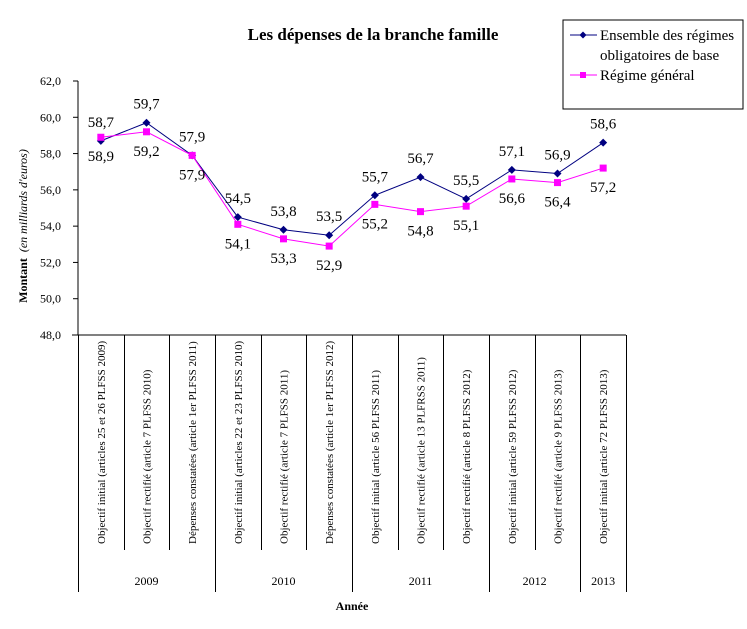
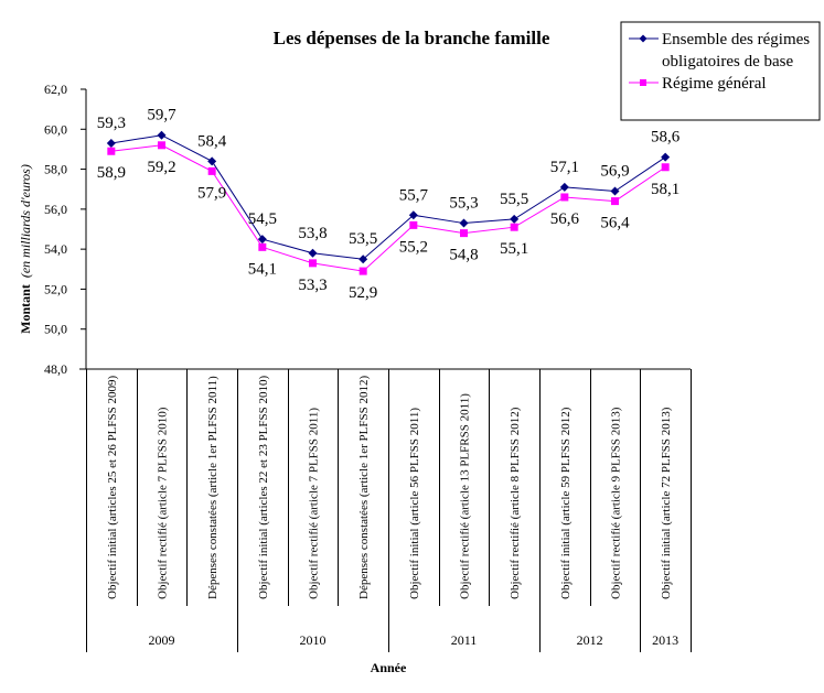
Ensemble des régimes obligatoires de base/Objectif initial (articles 25 et 26 PLFSS 2009): 58,7 -> 59,3
Ensemble des régimes obligatoires de base/Dépenses constatées (article 1er PLFSS 2011): 57,9 -> 58,4
Ensemble des régimes obligatoires de base/Objectif rectifié (article 13 PLFRSS 2011): 56,7 -> 55,3
Régime général/Objectif initial (article 72 PLFSS 2013): 57,2 -> 58,1
